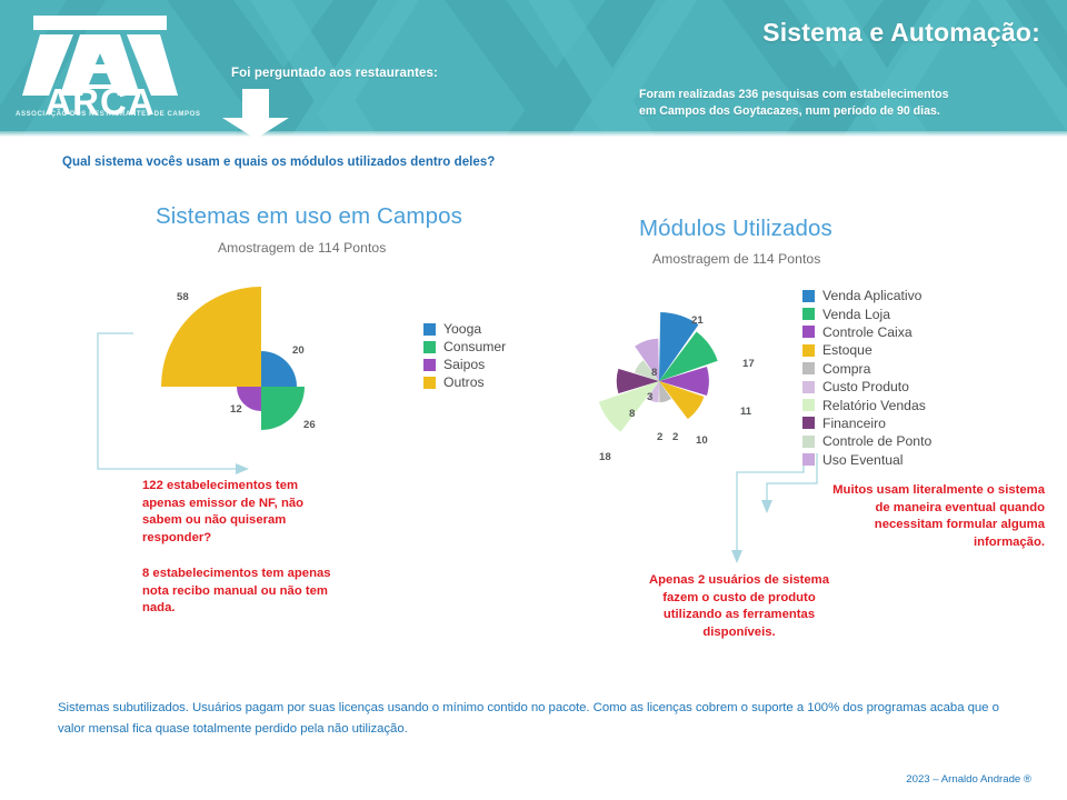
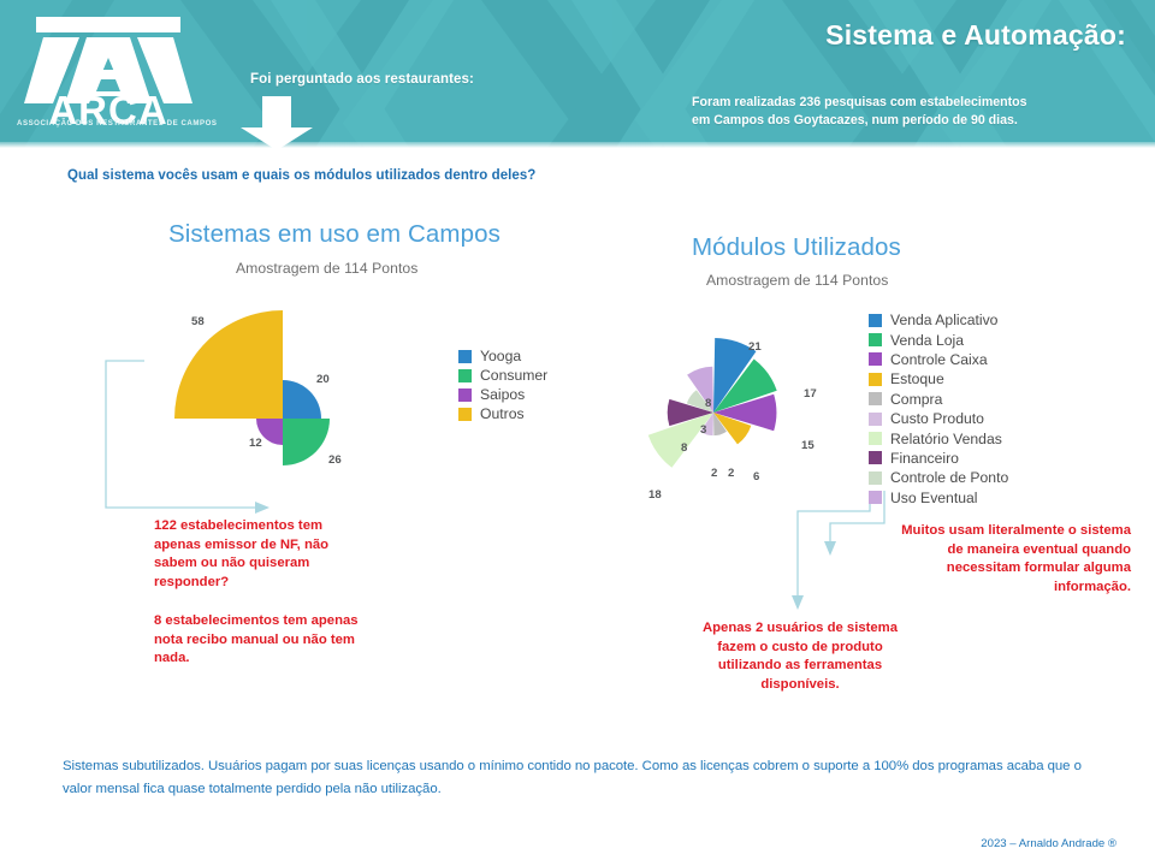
Módulos Utilizados/Controle Caixa: 11 -> 15
Módulos Utilizados/Estoque: 10 -> 6
